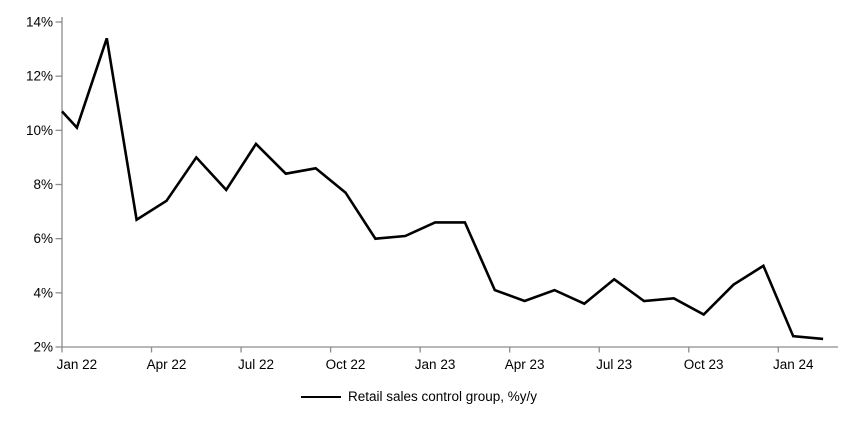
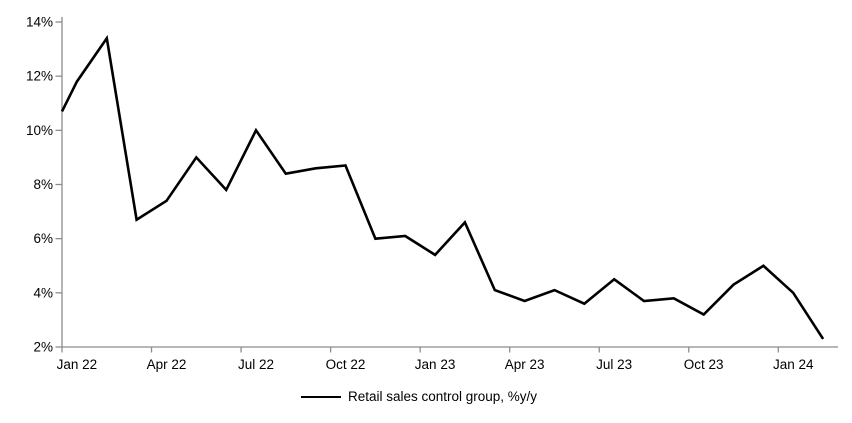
Jan 22: 10.1% -> 11.8%
Jul 22: 9.5% -> 10.0%
Oct 22: 7.7% -> 8.7%
Jan 23: 6.6% -> 5.4%
Jan 24: 2.4% -> 4.0%
